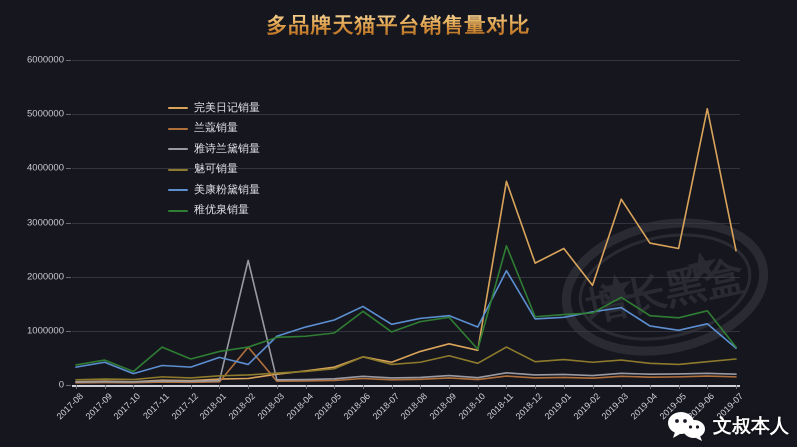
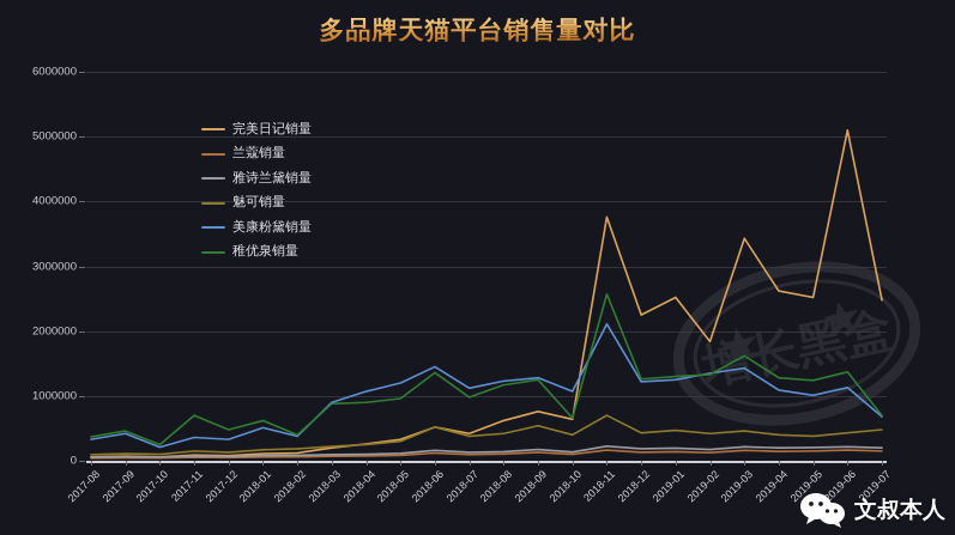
兰蔻销量/2018-02: 700000 -> 100000
雅诗兰黛销量/2018-02: 2300000 -> 100000
稚优泉销量/2018-02: 700000 -> 400000
